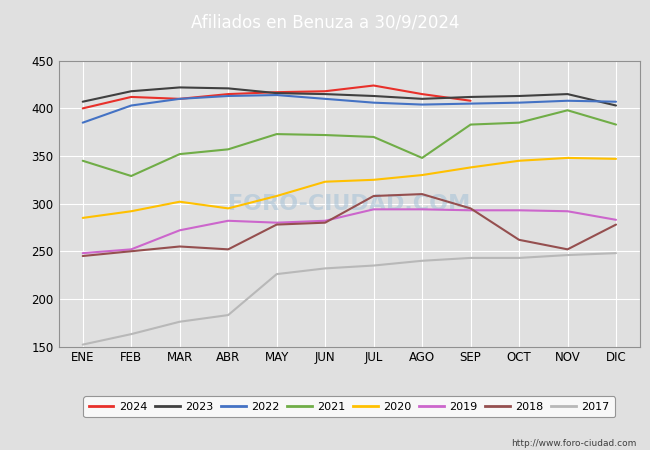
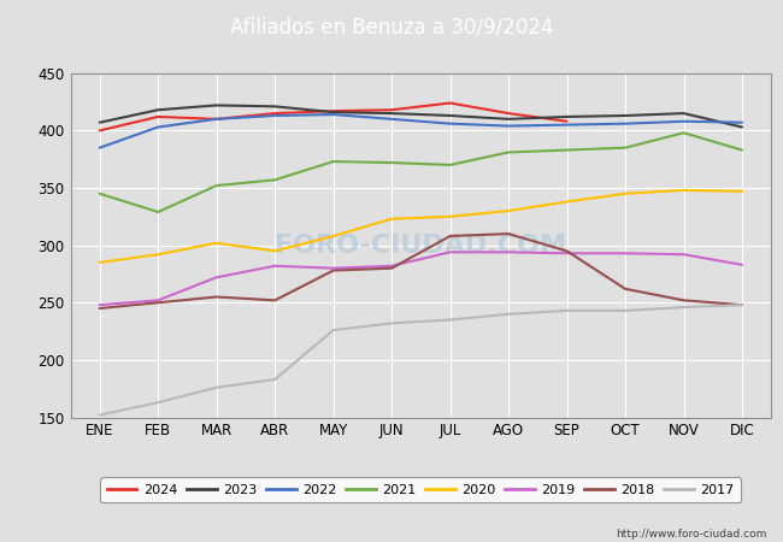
2021/AGO: 348 -> 381
2018/DIC: 278 -> 248
